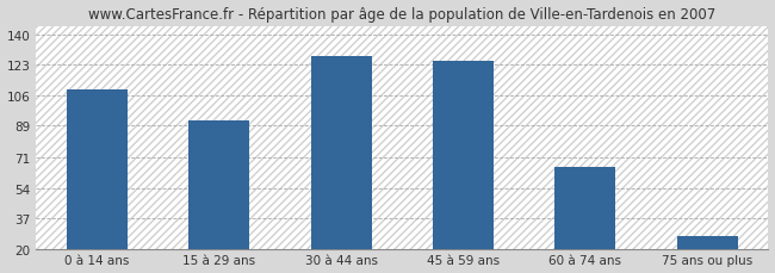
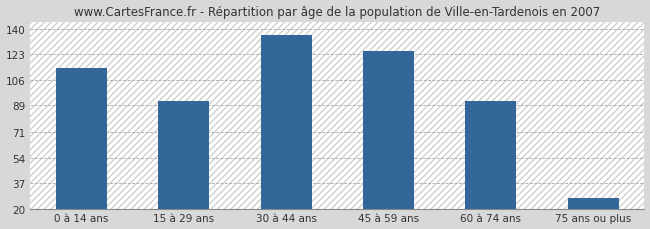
0 à 14 ans: 109 -> 114
30 à 44 ans: 128 -> 136
60 à 74 ans: 66 -> 92
